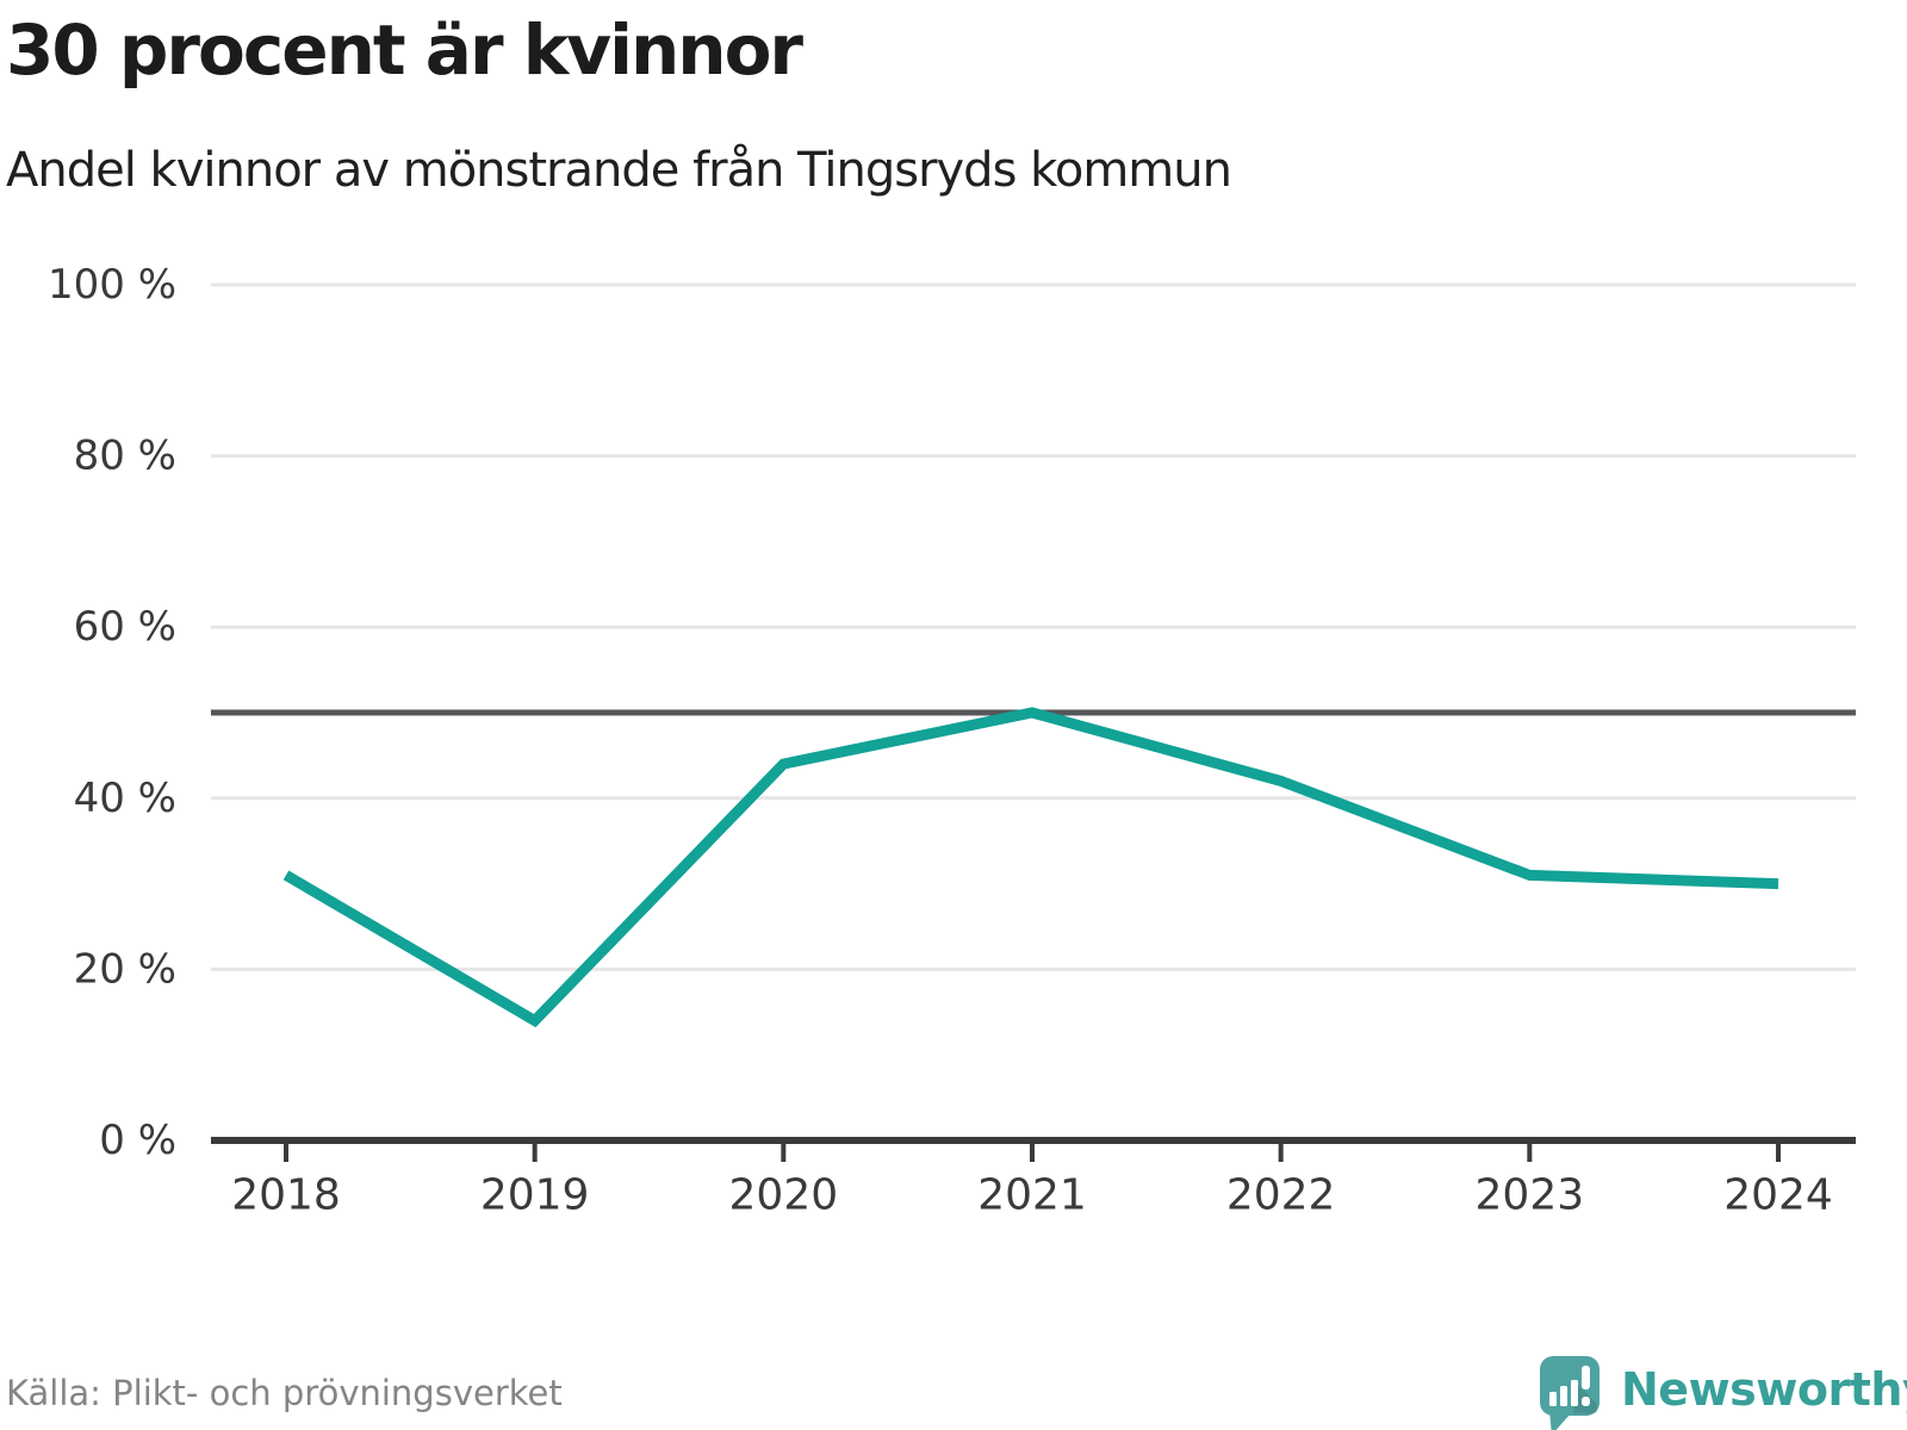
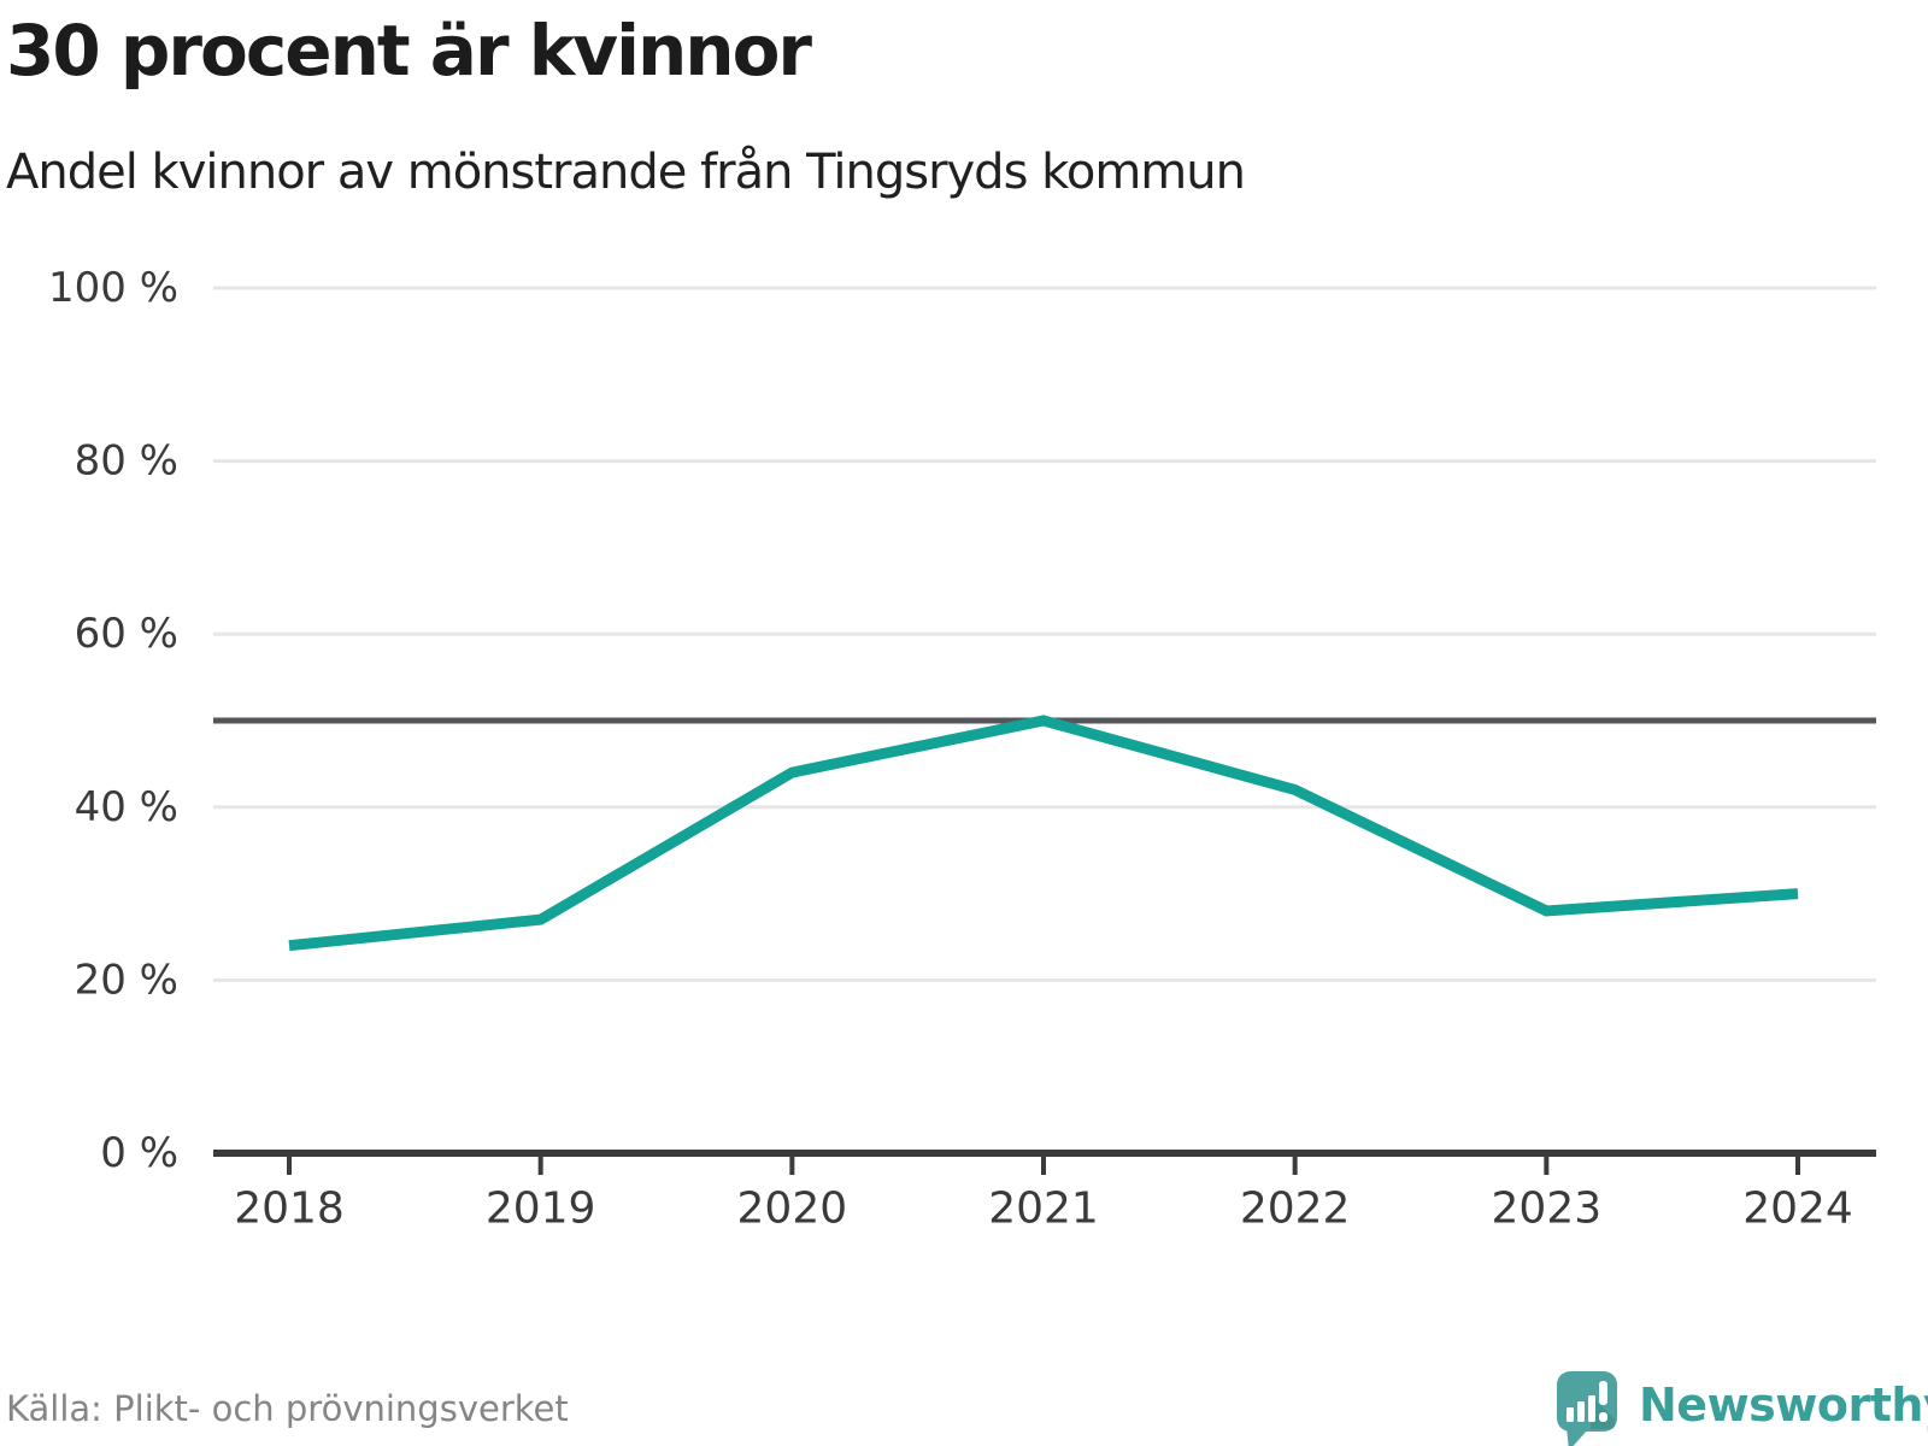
2018: 31% -> 24%
2019: 14% -> 27%
2023: 31% -> 28%
